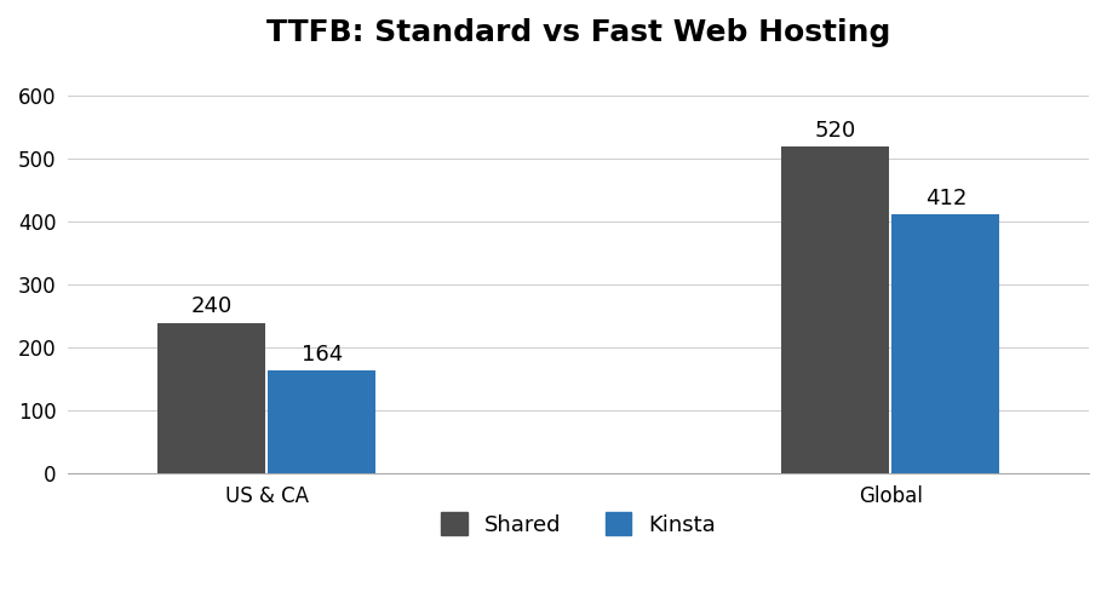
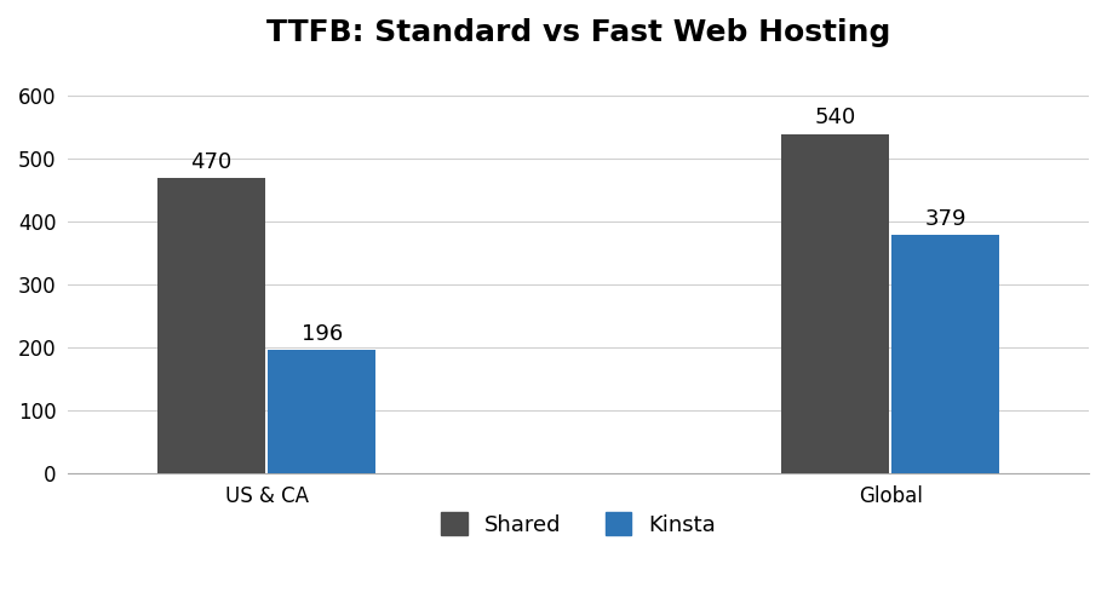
Shared/US & CA: 240 -> 470
Kinsta/US & CA: 164 -> 196
Shared/Global: 520 -> 540
Kinsta/Global: 412 -> 379
